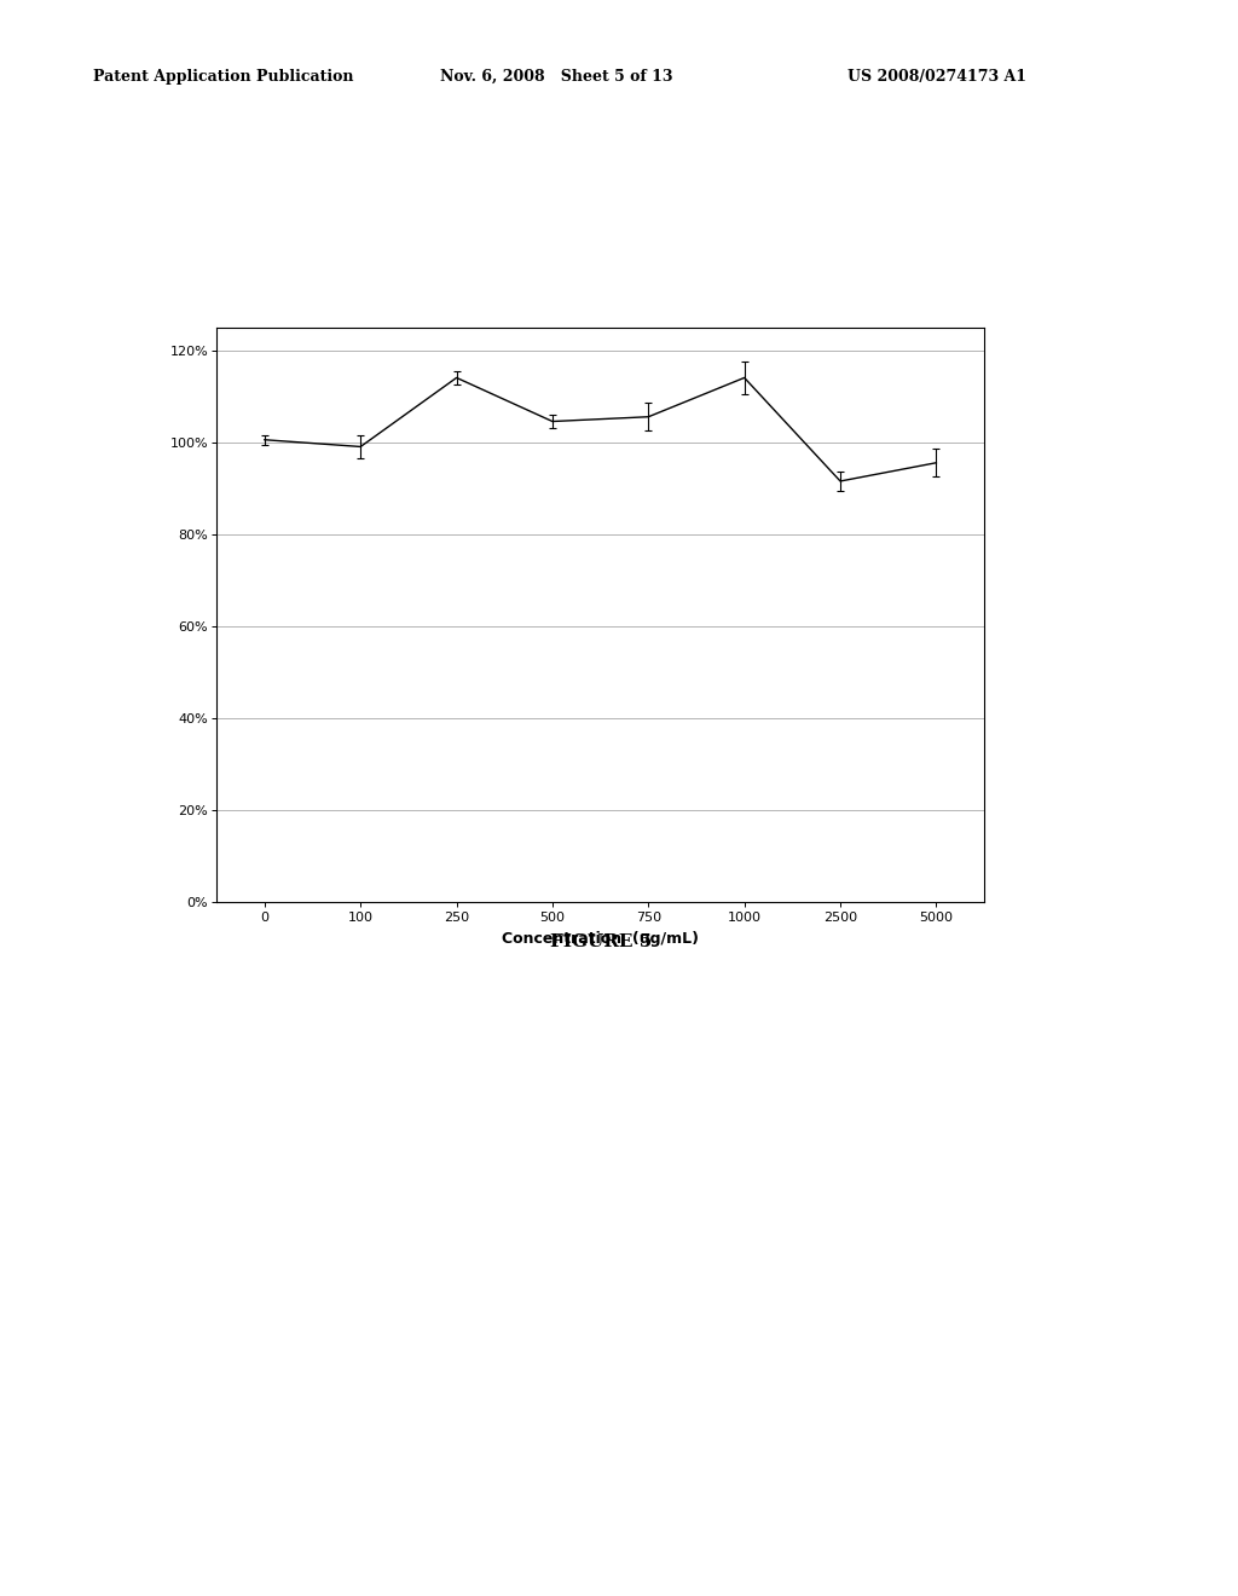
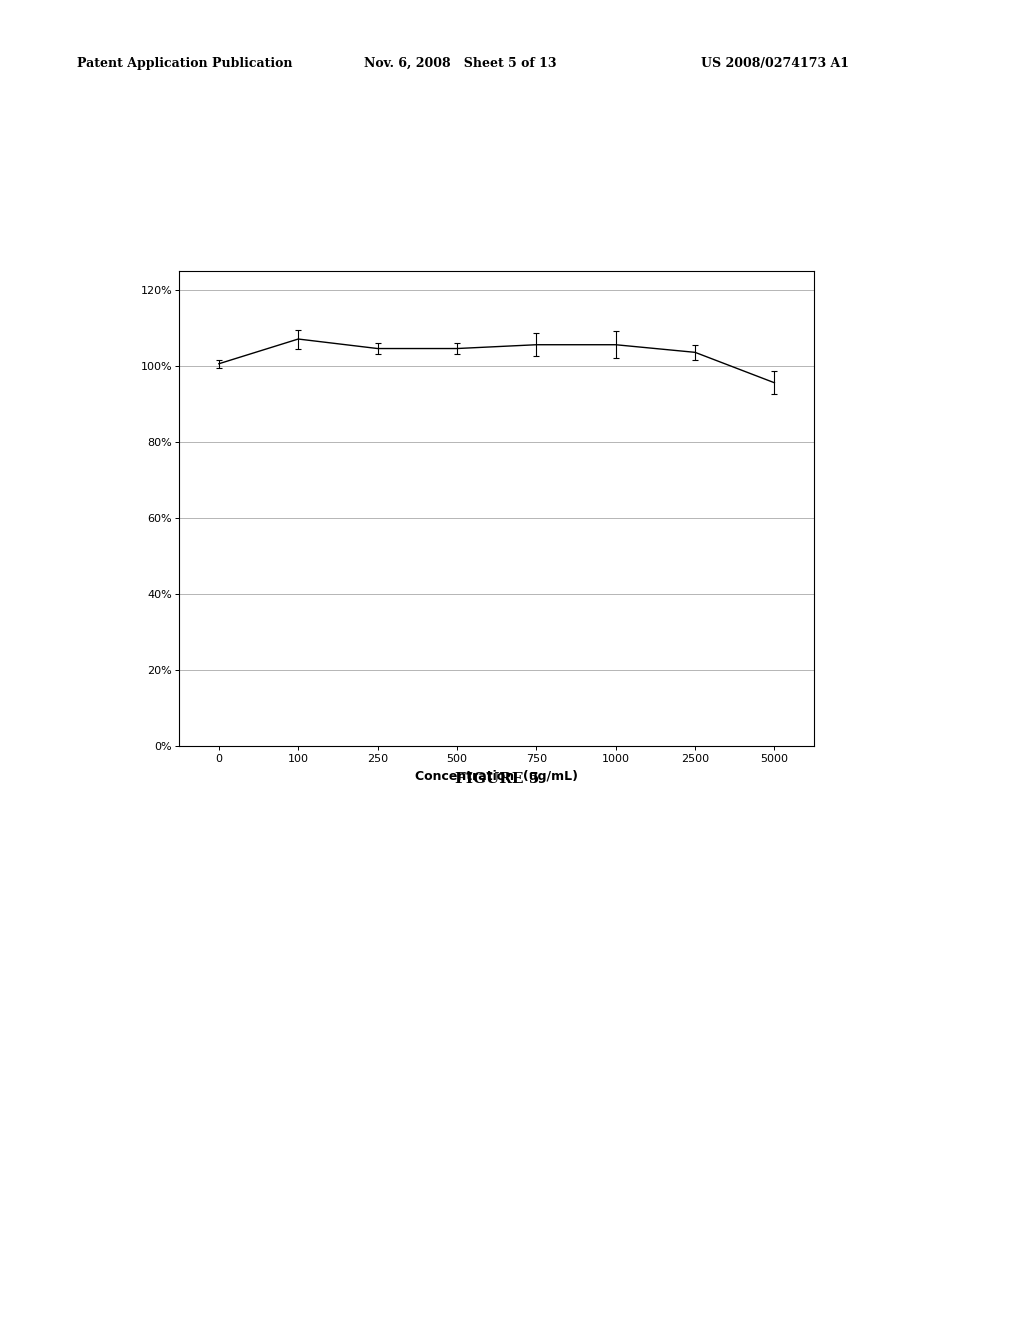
100: 99.0% -> 107.0%
250: 114.0% -> 104.5%
1000: 114.0% -> 105.5%
2500: 91.5% -> 103.5%
